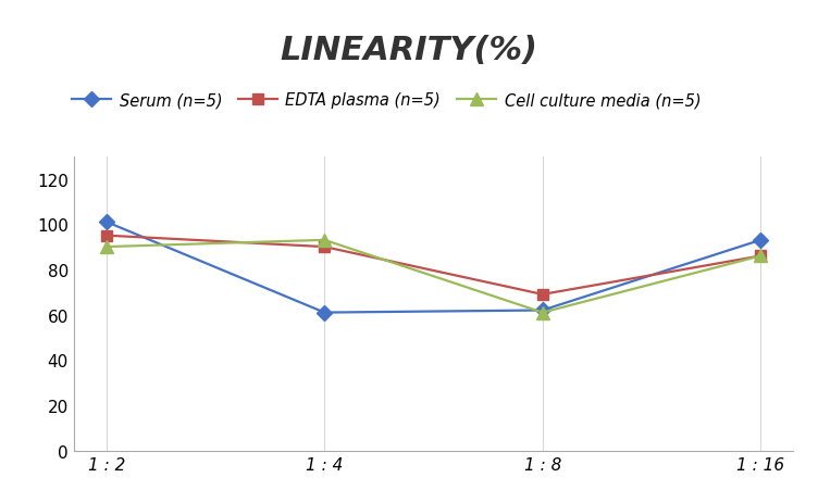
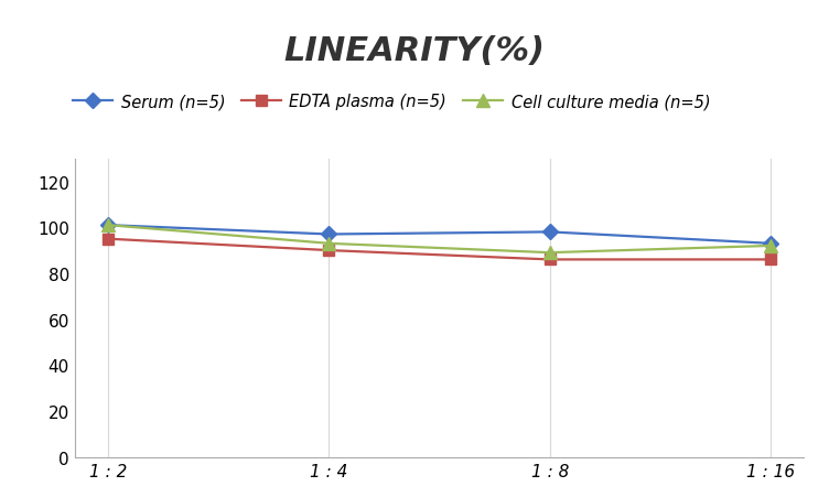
Cell culture media (n=5)/1 : 2: 90 -> 101
Serum (n=5)/1 : 4: 61 -> 97
Serum (n=5)/1 : 8: 62 -> 98
EDTA plasma (n=5)/1 : 8: 69 -> 86
Cell culture media (n=5)/1 : 8: 61 -> 89
Cell culture media (n=5)/1 : 16: 86 -> 92
